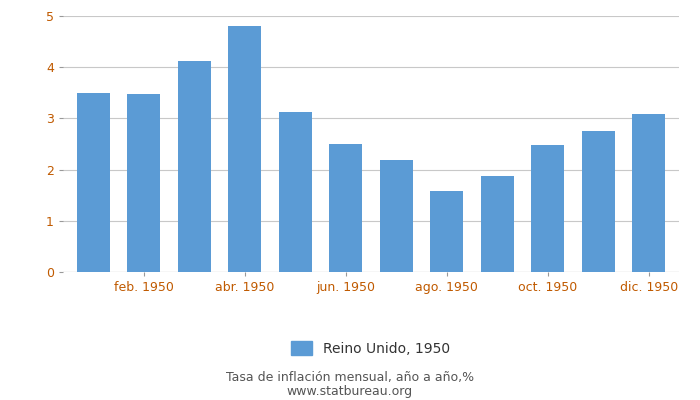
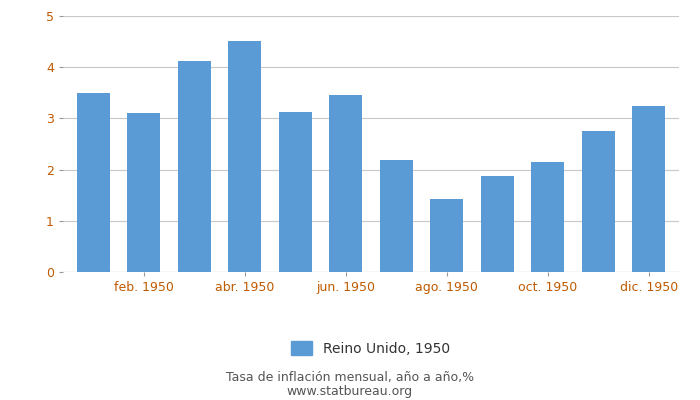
feb. 1950: 3.48 -> 3.10
abr. 1950: 4.80 -> 4.52
jun. 1950: 2.50 -> 3.46
ago. 1950: 1.58 -> 1.42
oct. 1950: 2.48 -> 2.14
dic. 1950: 3.08 -> 3.24
